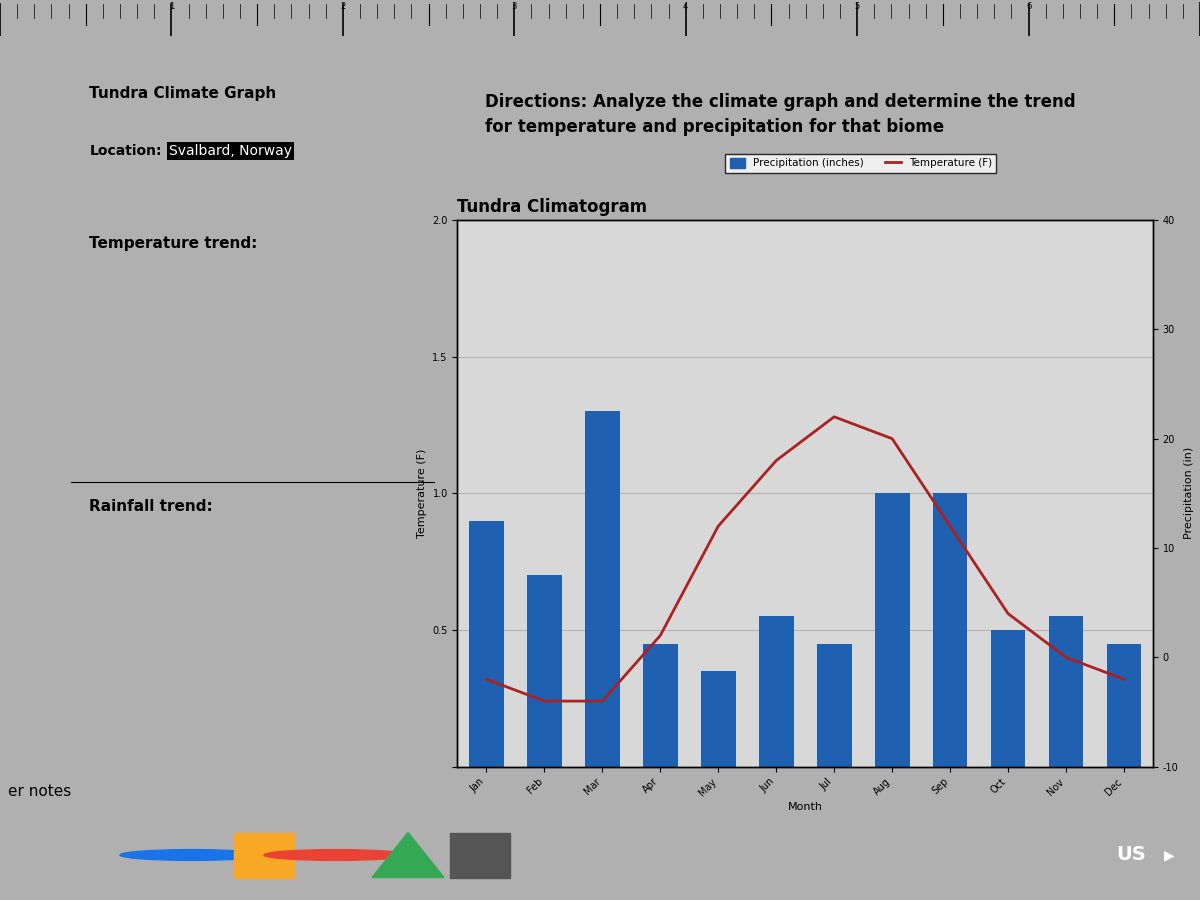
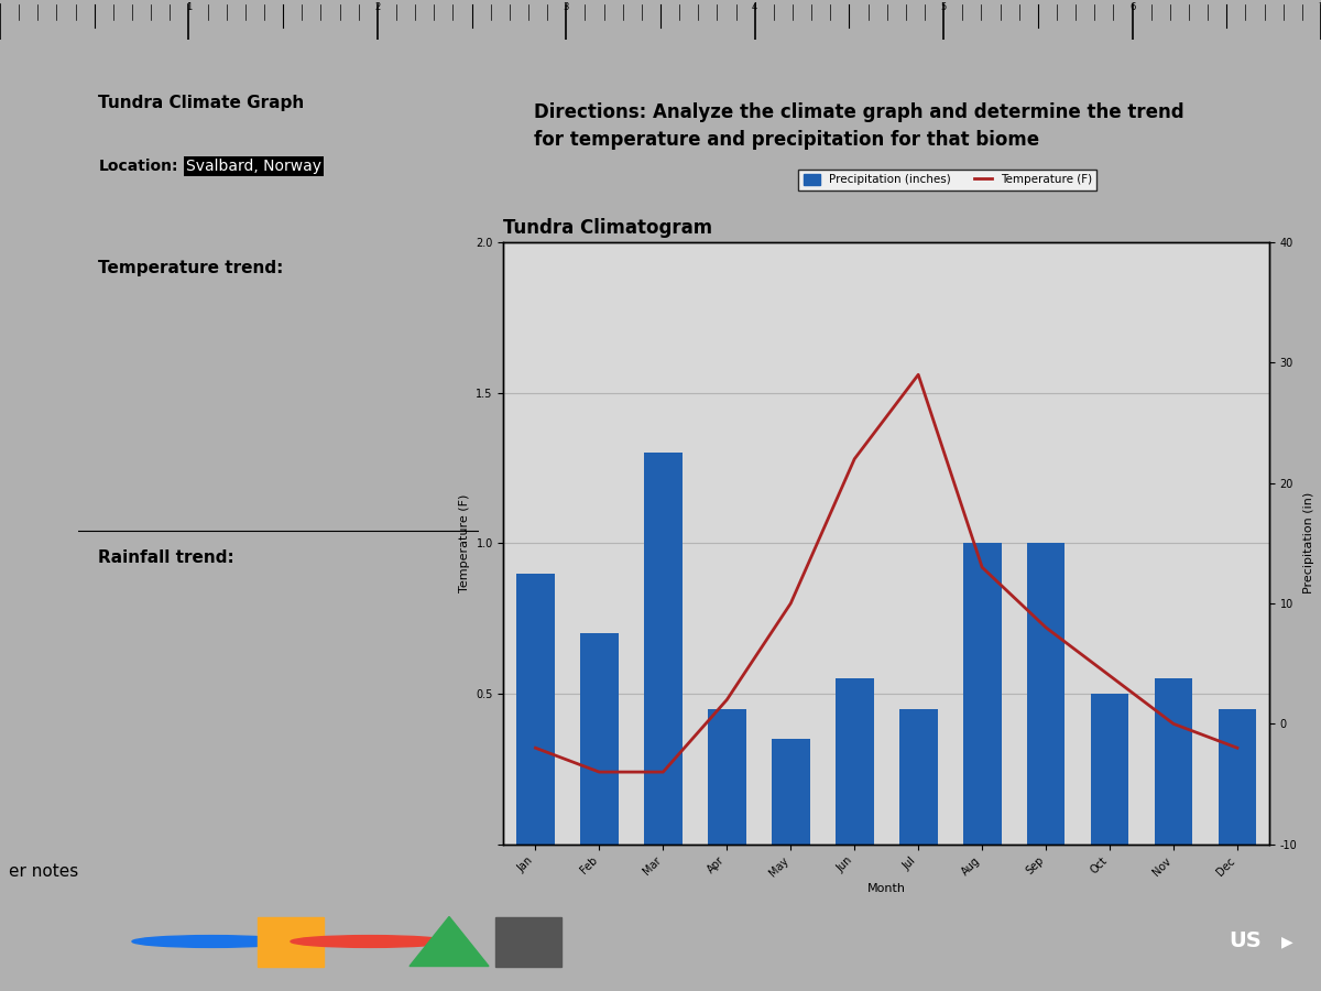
Temperature (F)/May: 12 -> 10
Temperature (F)/Jun: 18 -> 22
Temperature (F)/Jul: 22 -> 29
Temperature (F)/Aug: 20 -> 13
Temperature (F)/Sep: 12 -> 8
